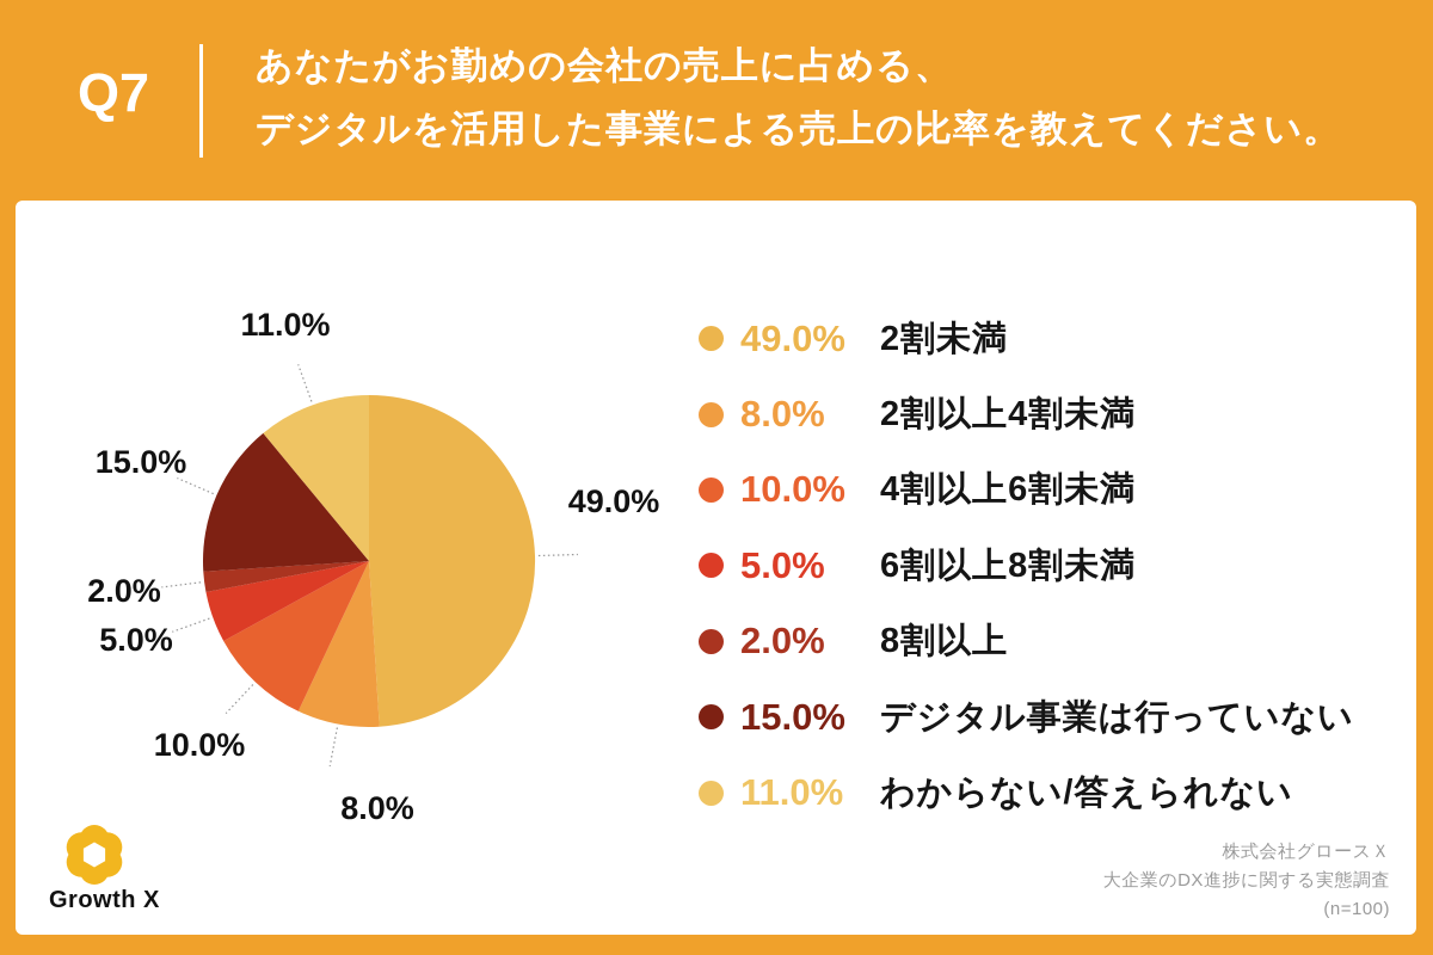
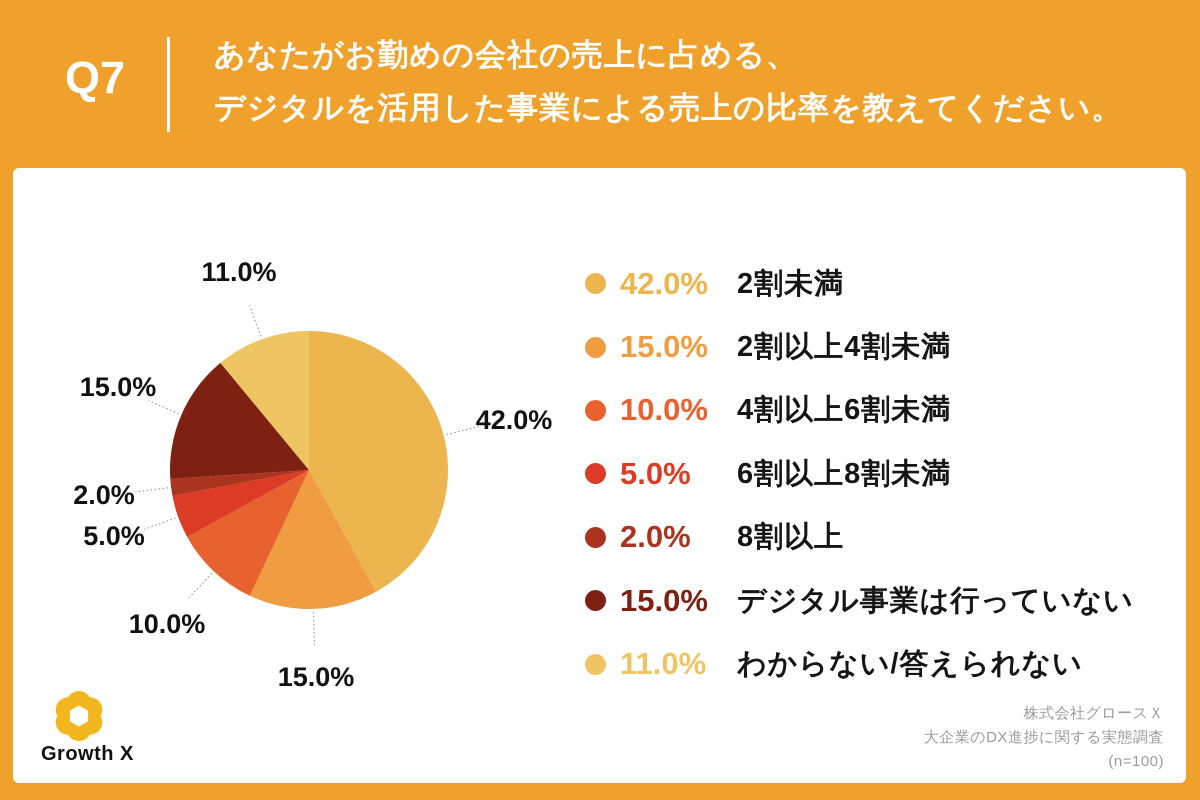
2割未満: 49.0% -> 42.0%
2割以上4割未満: 8.0% -> 15.0%
